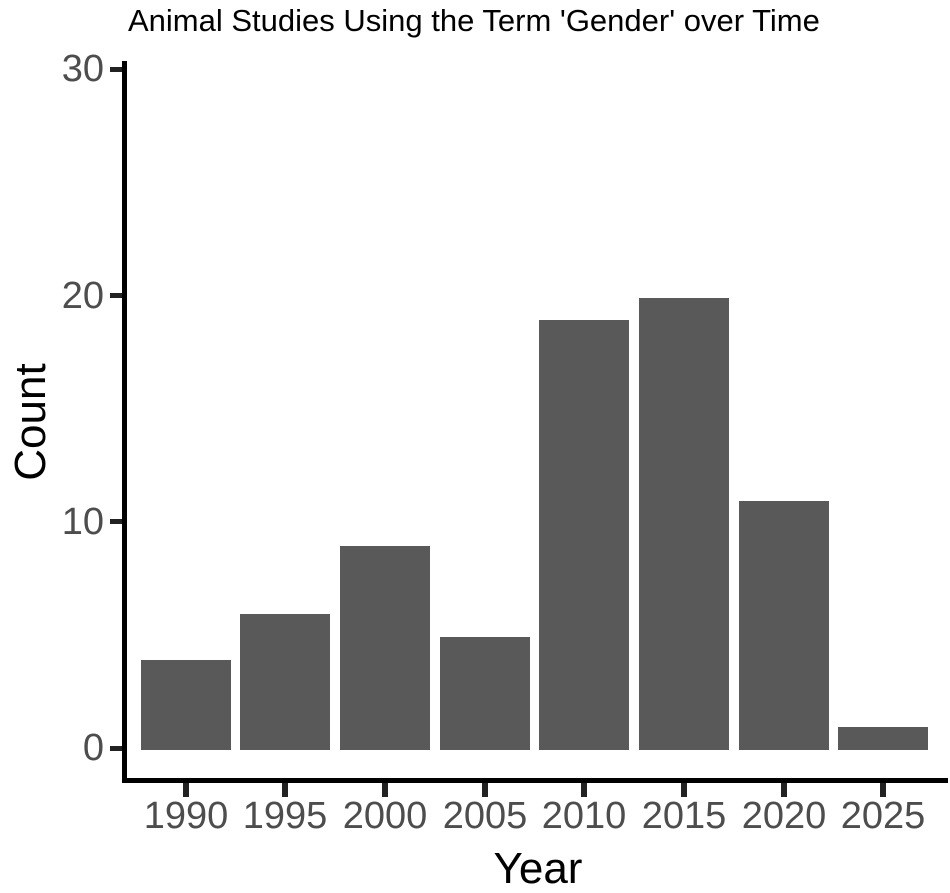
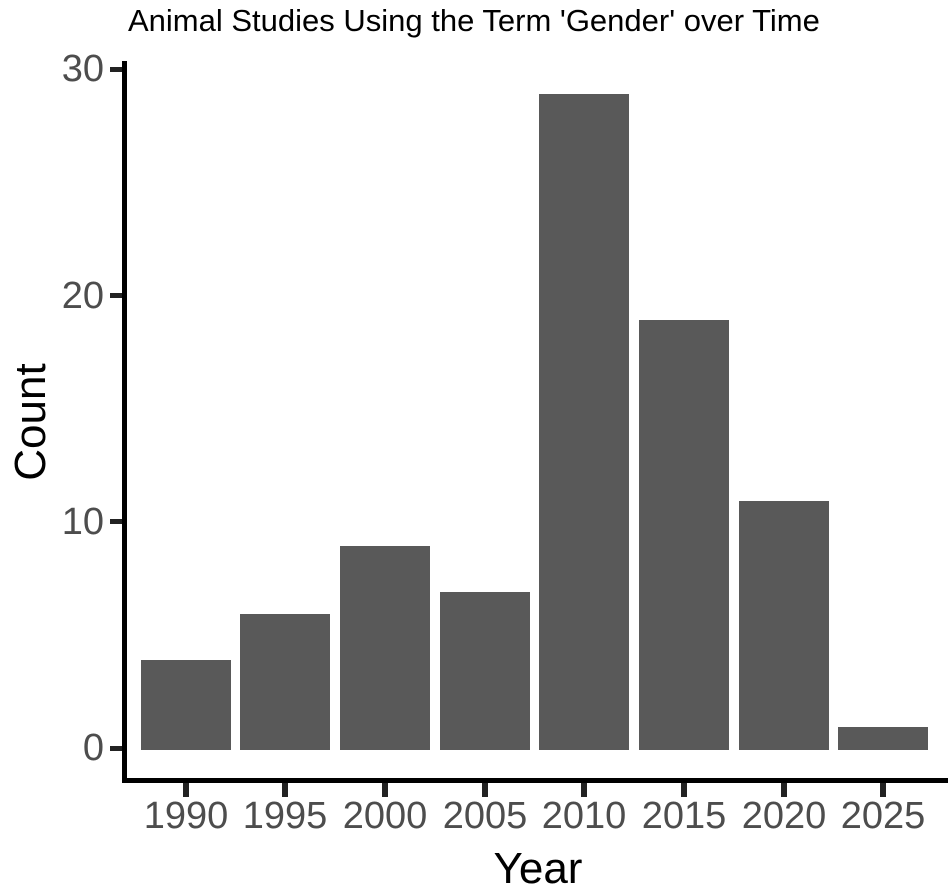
2005: 5 -> 7
2010: 19 -> 29
2015: 20 -> 19
